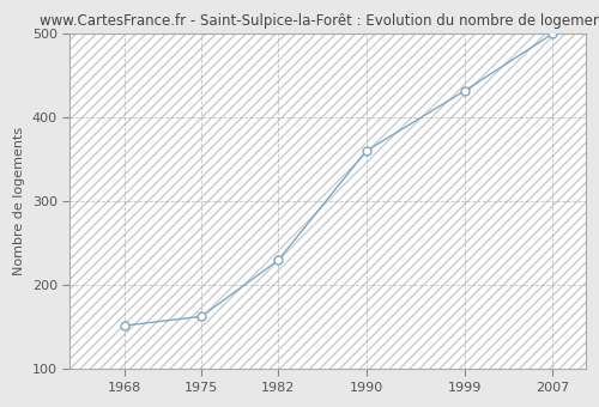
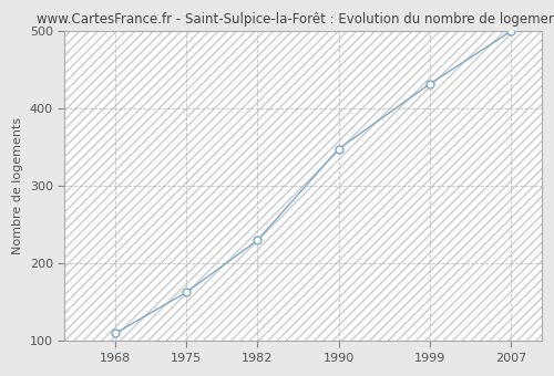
1968: 152 -> 110
1990: 360 -> 348
